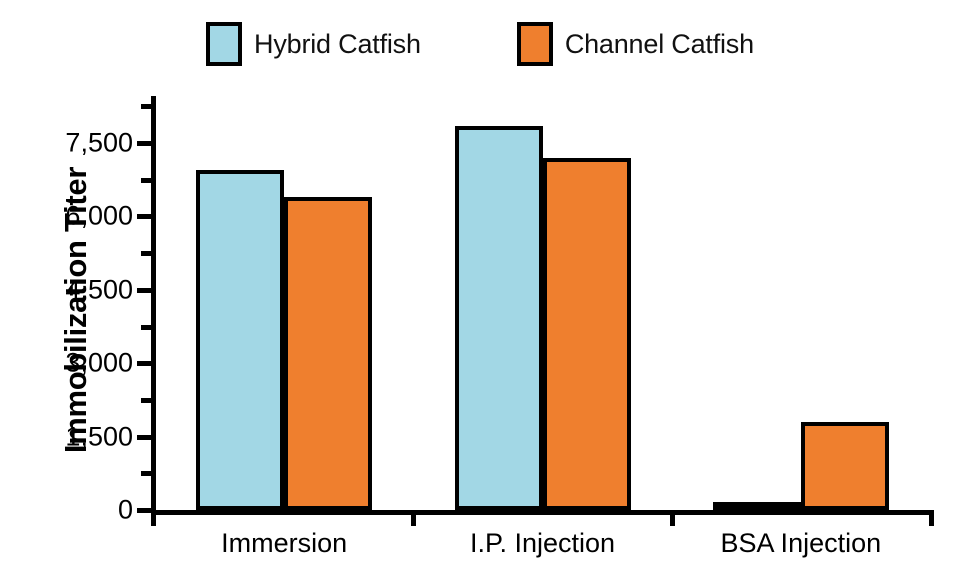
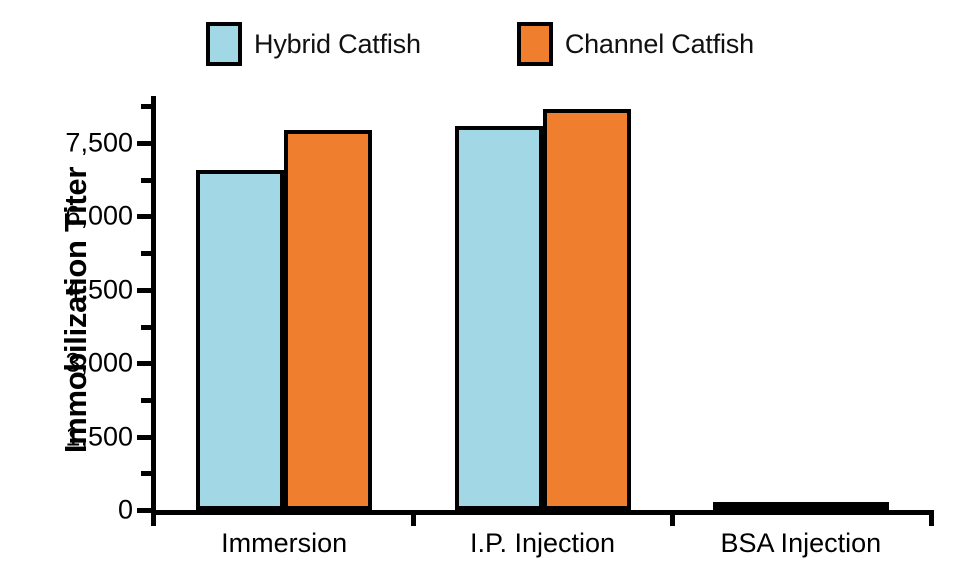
Channel Catfish/Immersion: 6400 -> 7800
Channel Catfish/I.P. Injection: 7200 -> 8200
Channel Catfish/BSA Injection: 1800 -> 100
